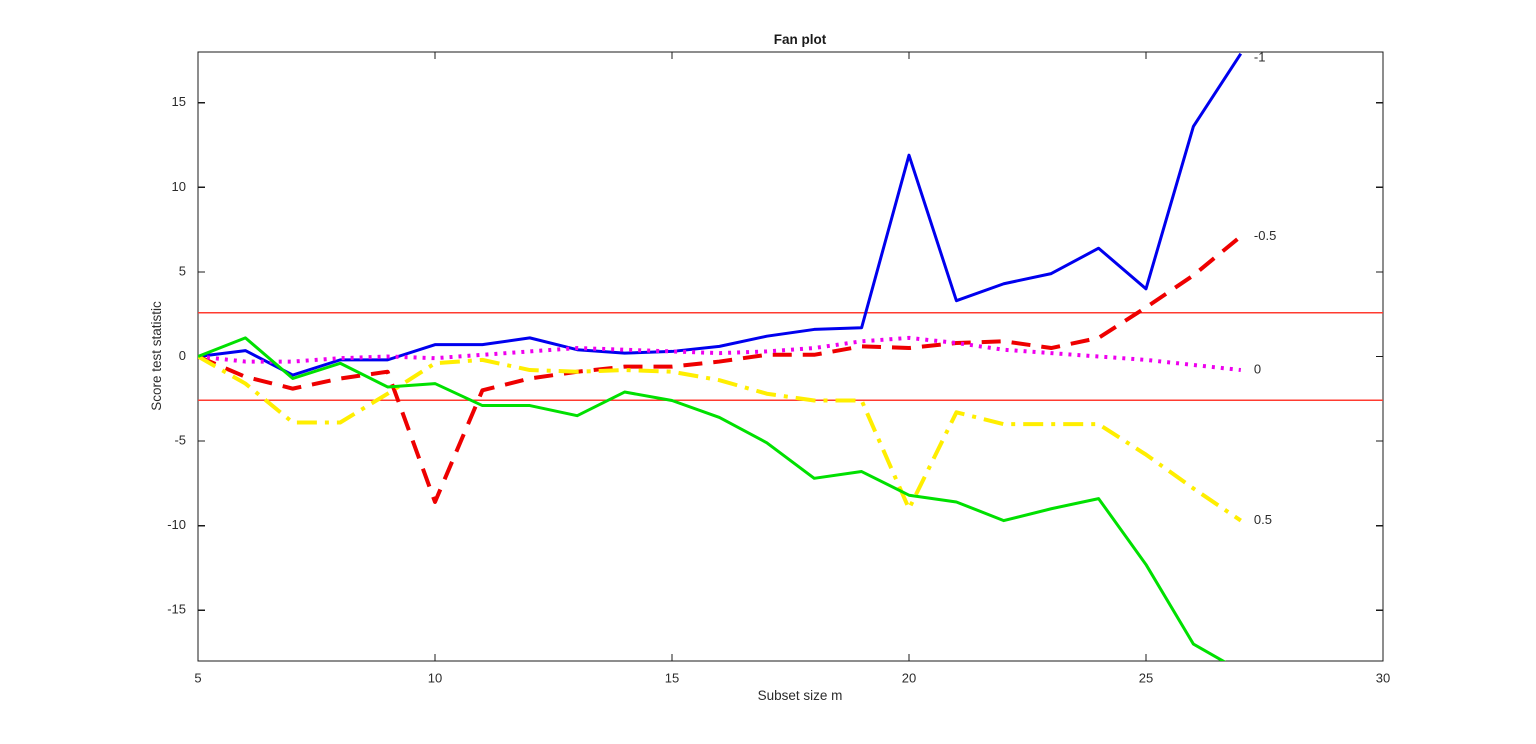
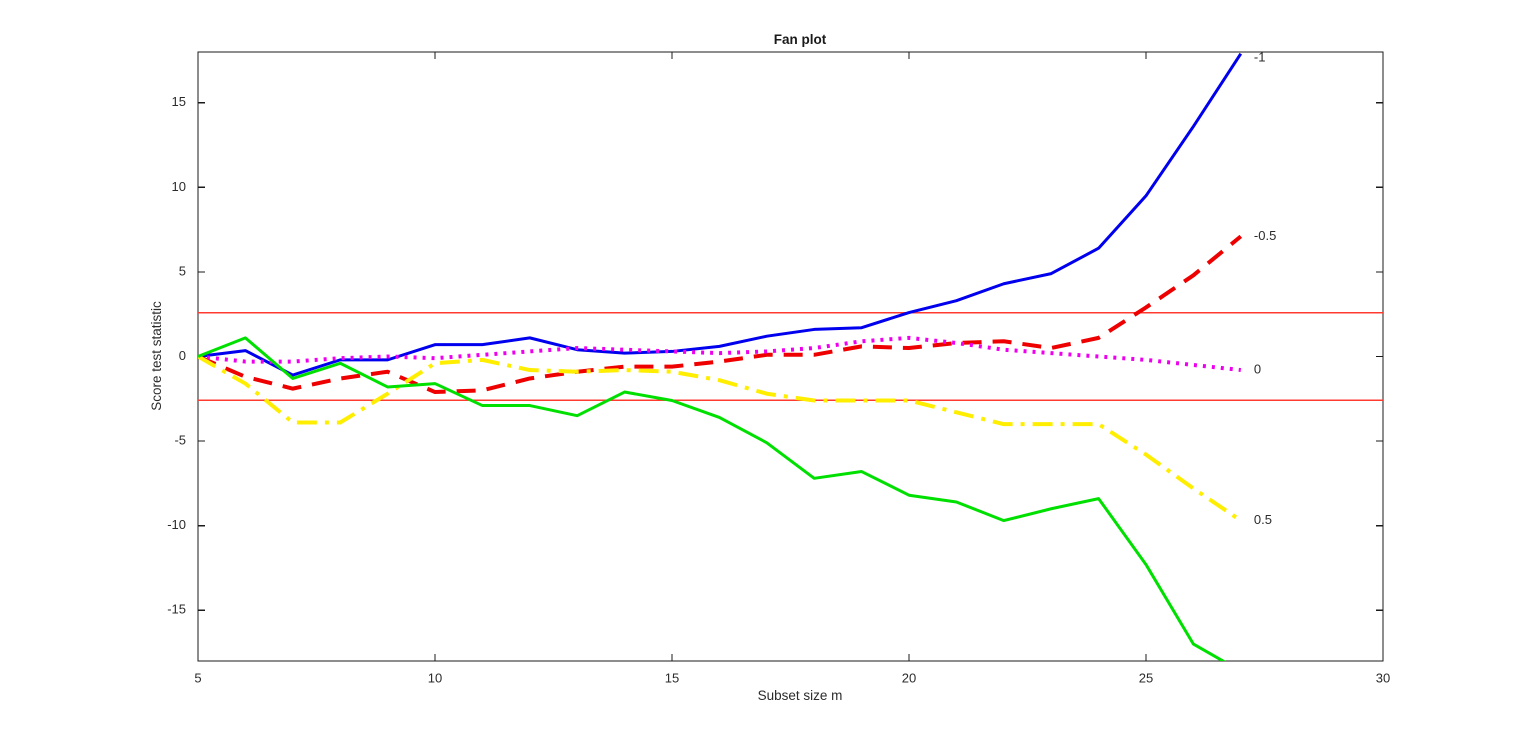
-0.5/10: -8.6 -> -2.1
-1/20: 11.9 -> 2.6
0.5/20: -9.0 -> -2.6
-1/25: 4.0 -> 9.5
